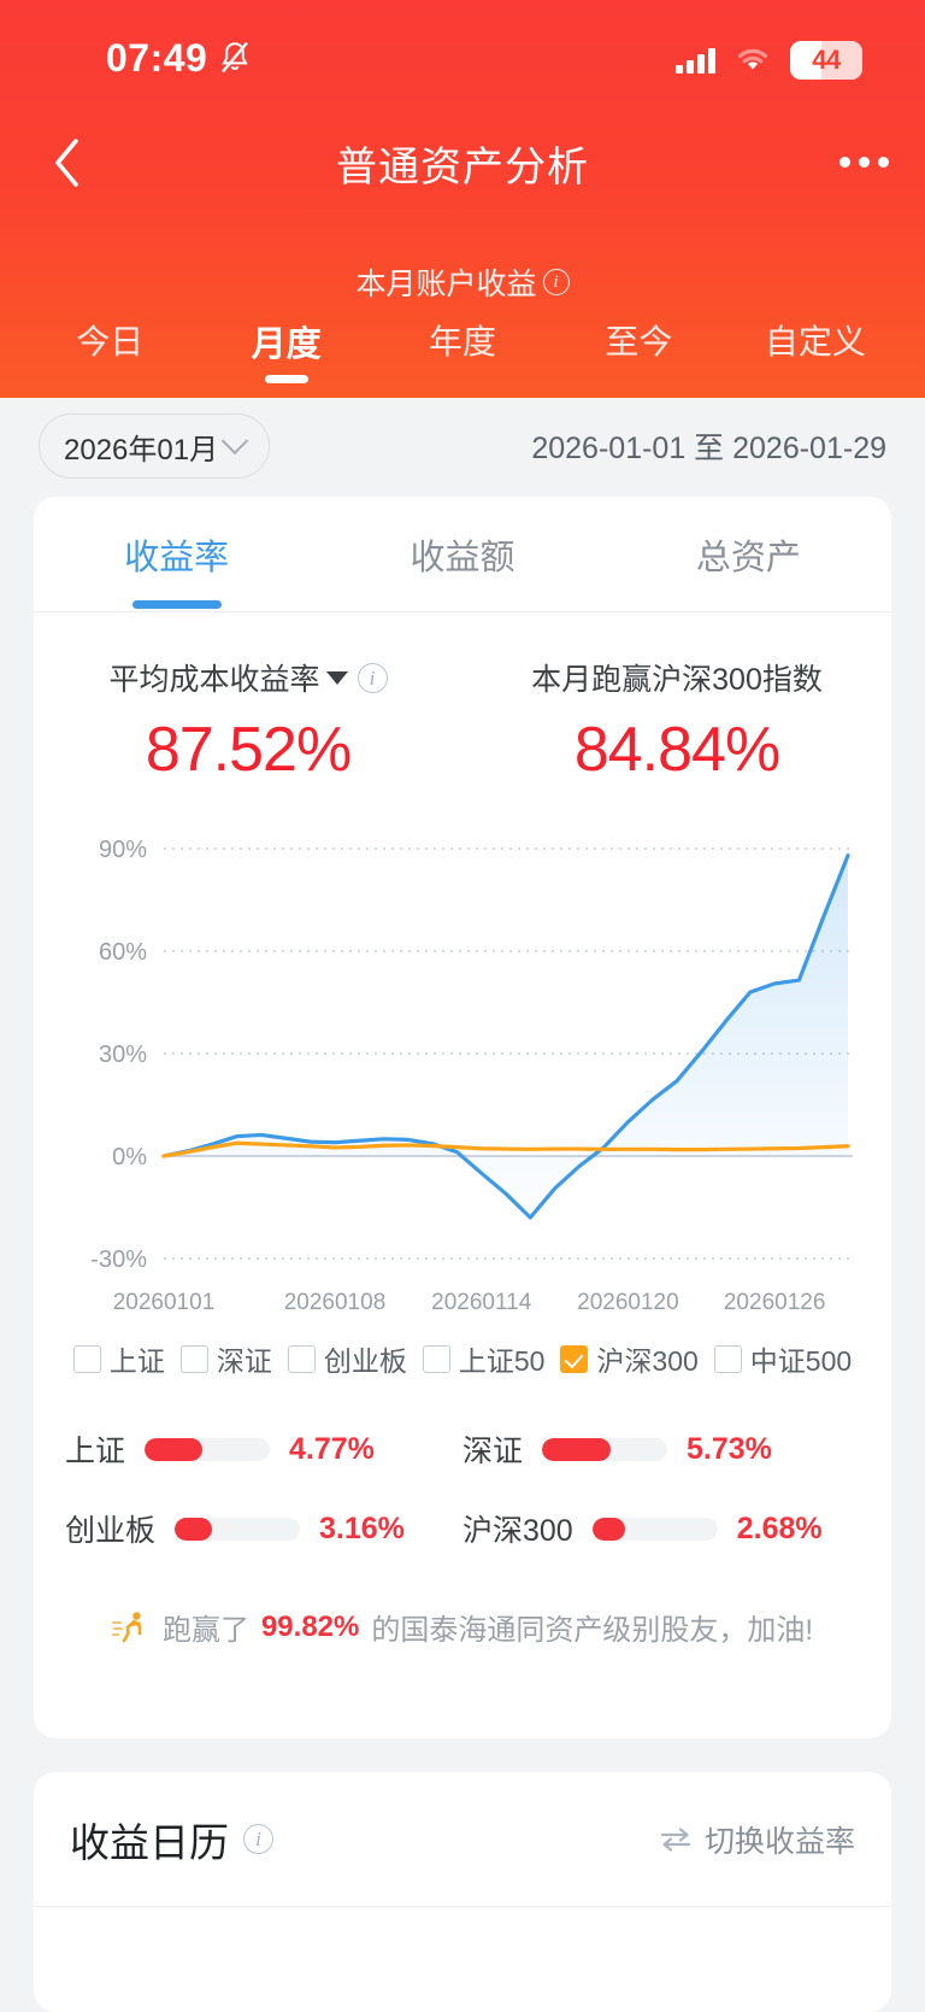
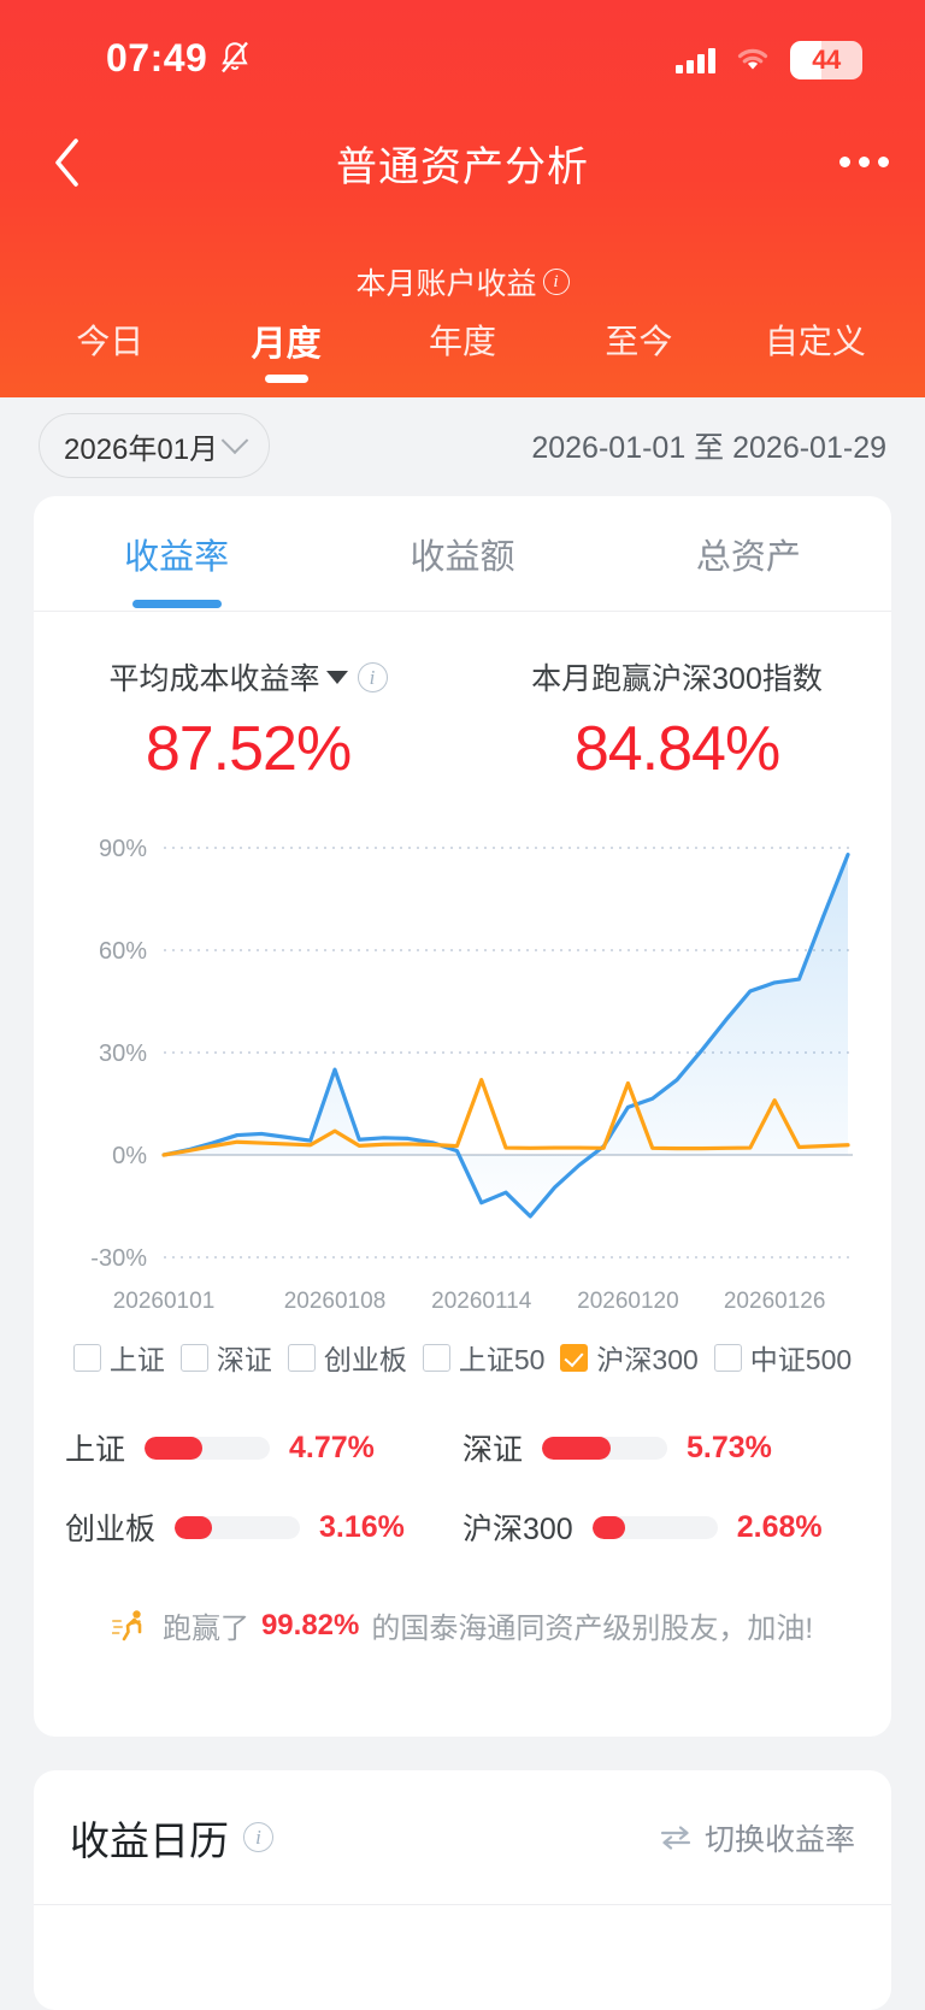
平均成本收益率/20260108: 4% -> 25%
沪深300/20260108: 2% -> 7%
平均成本收益率/20260114: -5% -> -14%
沪深300/20260114: 2% -> 22%
平均成本收益率/20260120: 10% -> 14%
沪深300/20260120: 2% -> 21%
沪深300/20260126: 2% -> 16%
